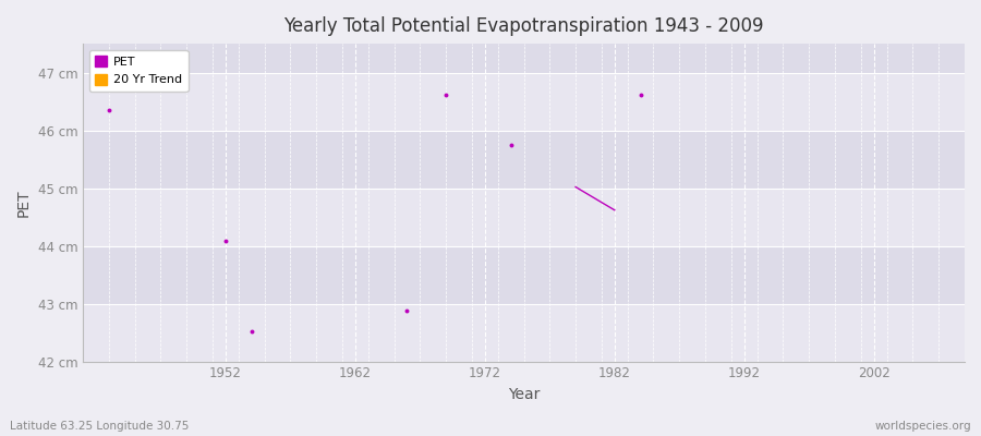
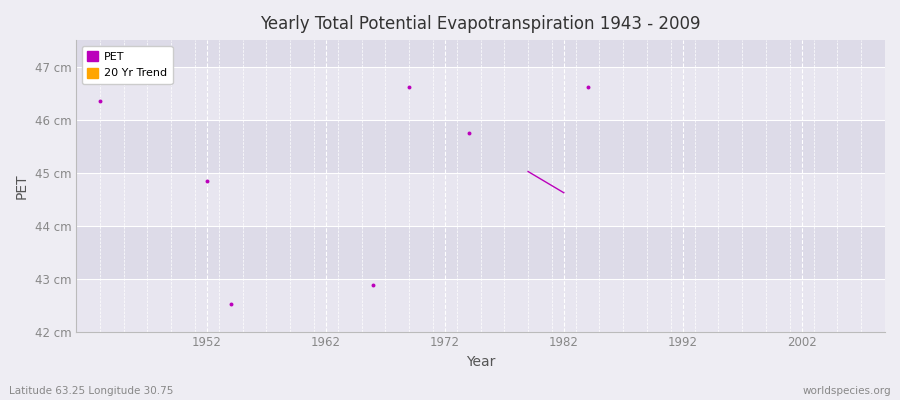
1952: 44.08 cm -> 44.85 cm
